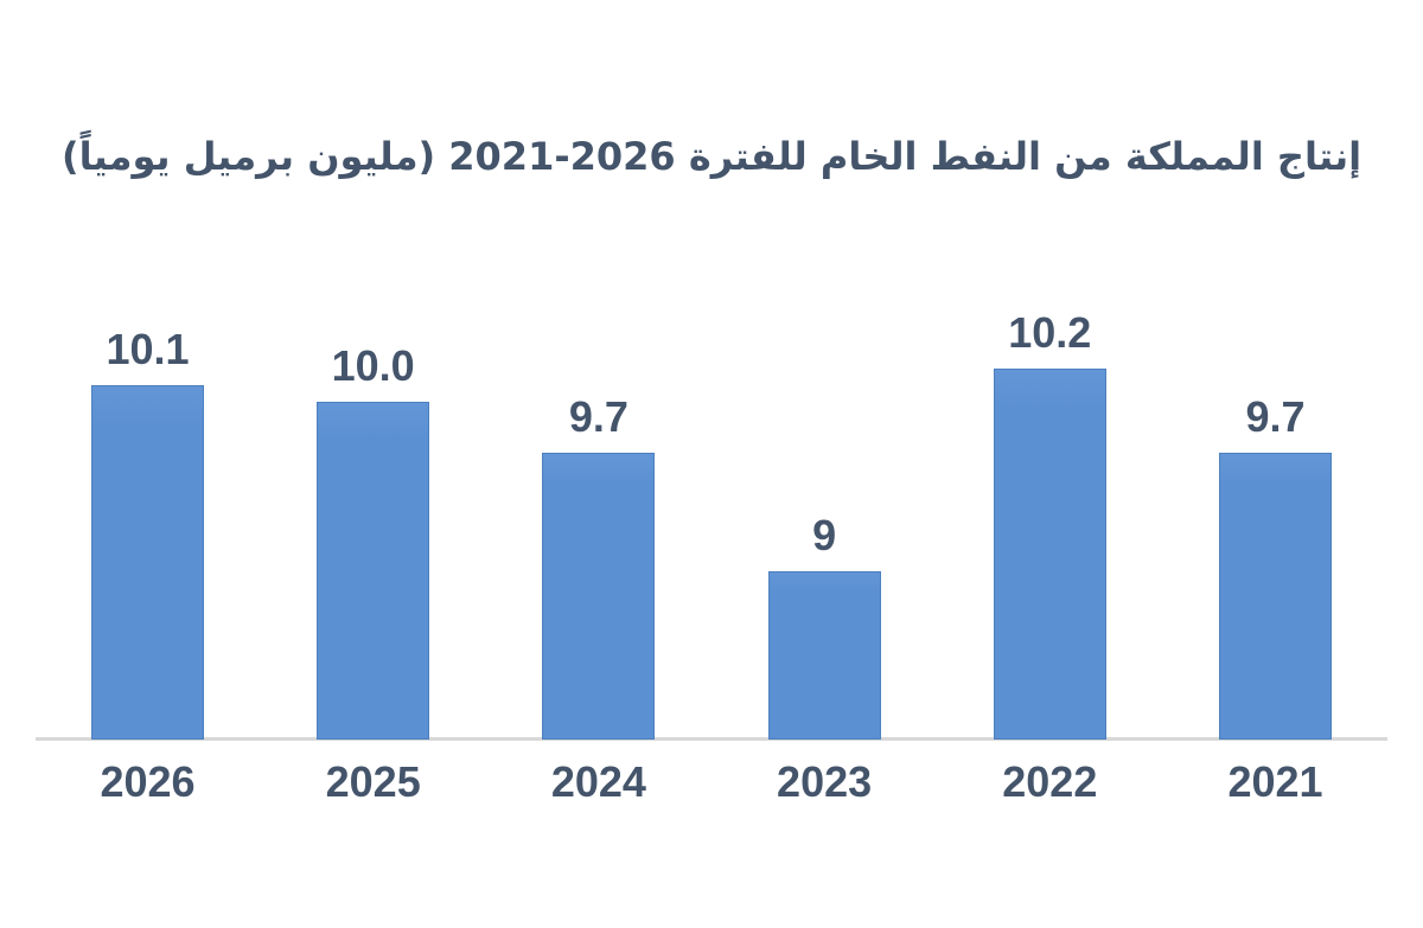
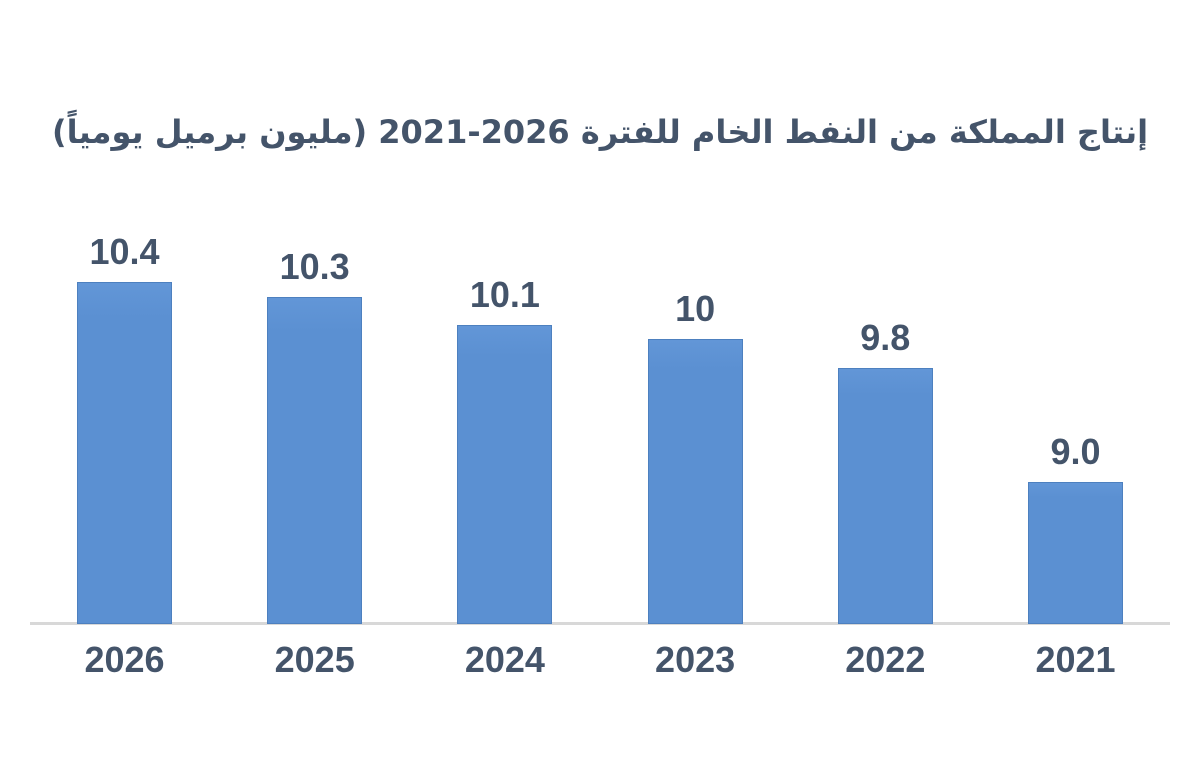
2026: 10.1 -> 10.4
2025: 10.0 -> 10.3
2024: 9.7 -> 10.1
2023: 9 -> 10
2022: 10.2 -> 9.8
2021: 9.7 -> 9.0
